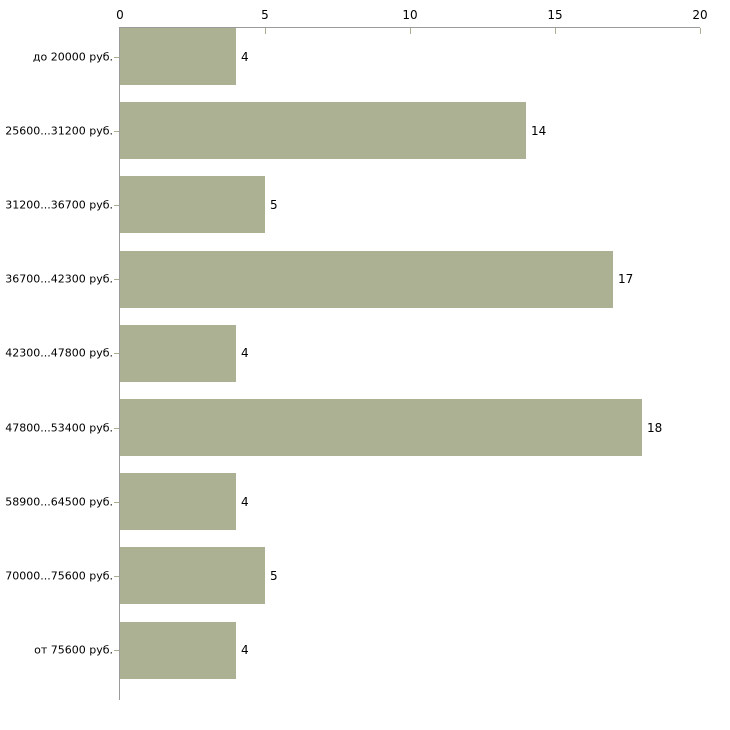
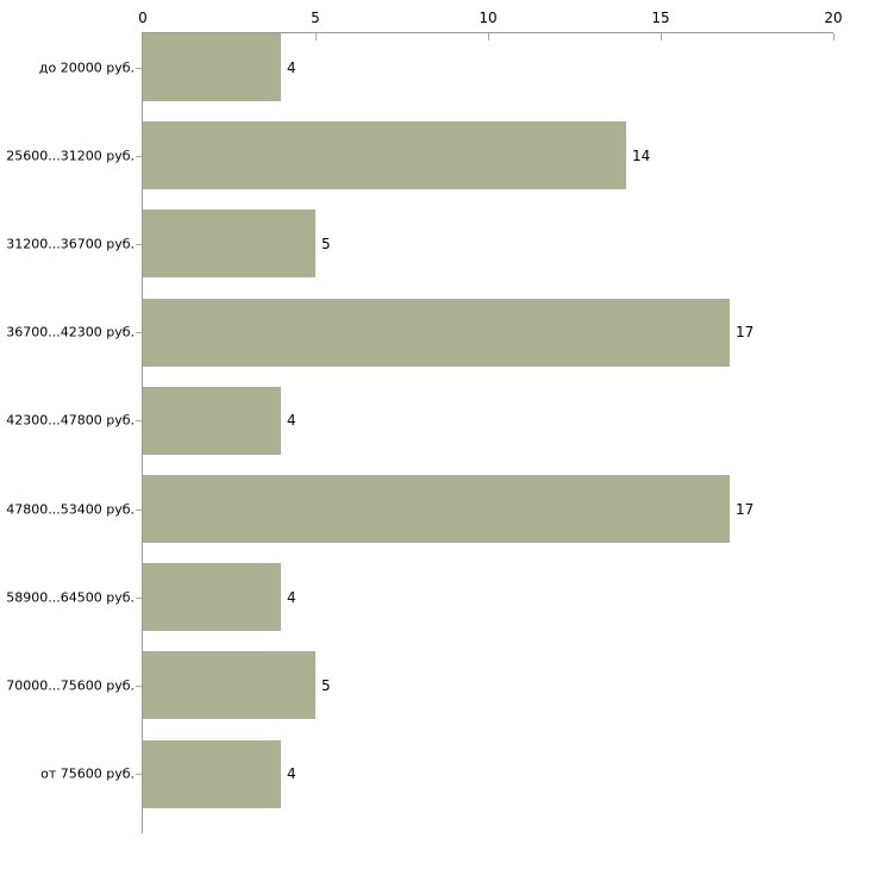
47800...53400 руб.: 18 -> 17
